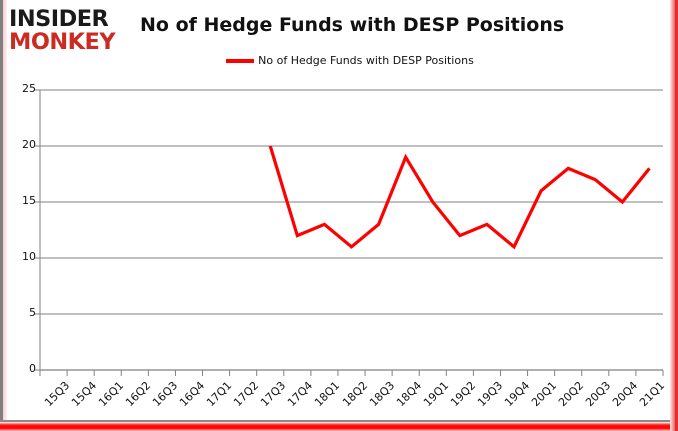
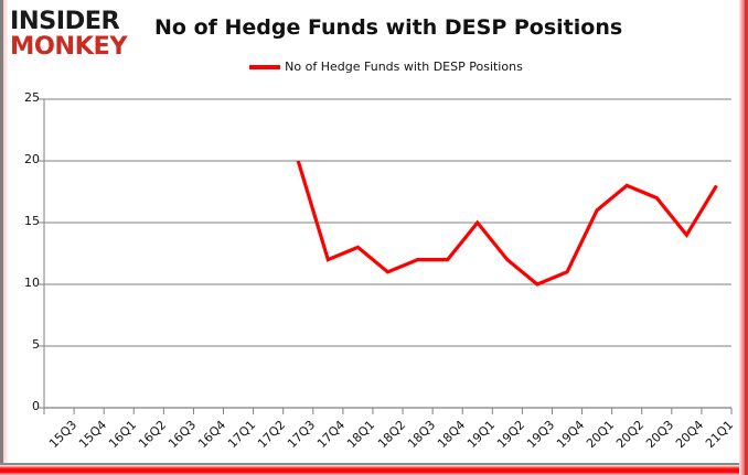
18Q3: 13 -> 12
18Q4: 19 -> 12
19Q3: 13 -> 10
20Q4: 15 -> 14
